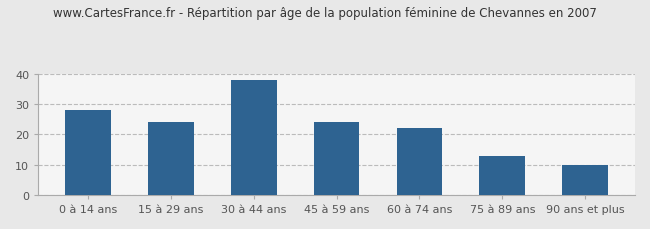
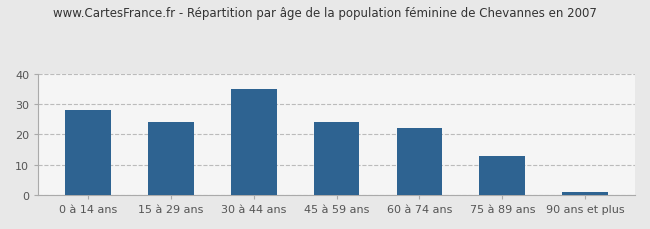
30 à 44 ans: 38 -> 35
90 ans et plus: 10 -> 1
